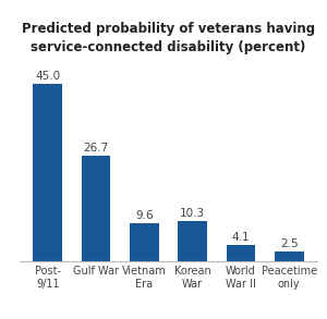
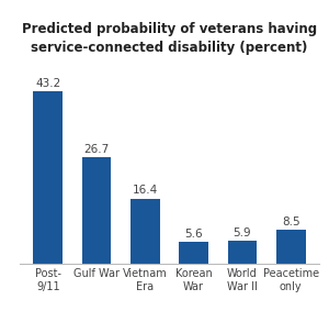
Post- 9/11: 45.0 -> 43.2
Vietnam Era: 9.6 -> 16.4
Korean War: 10.3 -> 5.6
World War II: 4.1 -> 5.9
Peacetime only: 2.5 -> 8.5
